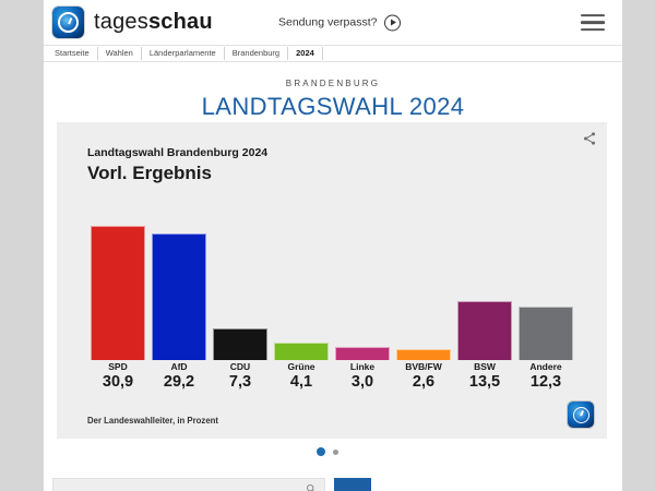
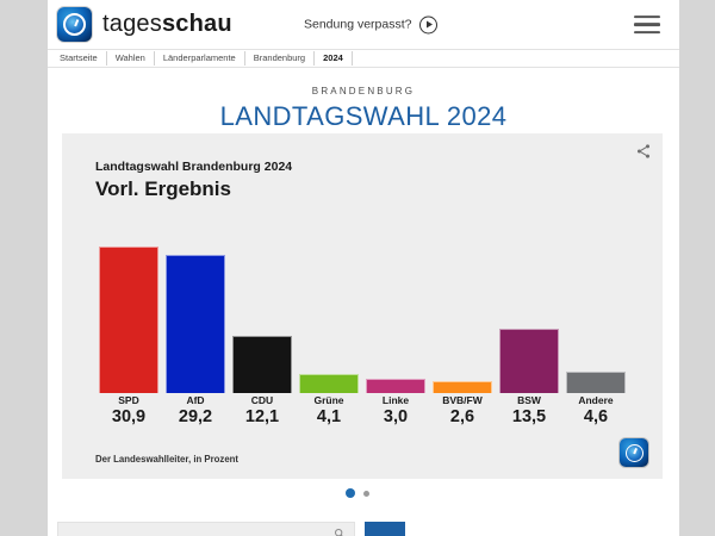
CDU: 7,3 -> 12,1
Andere: 12,3 -> 4,6
